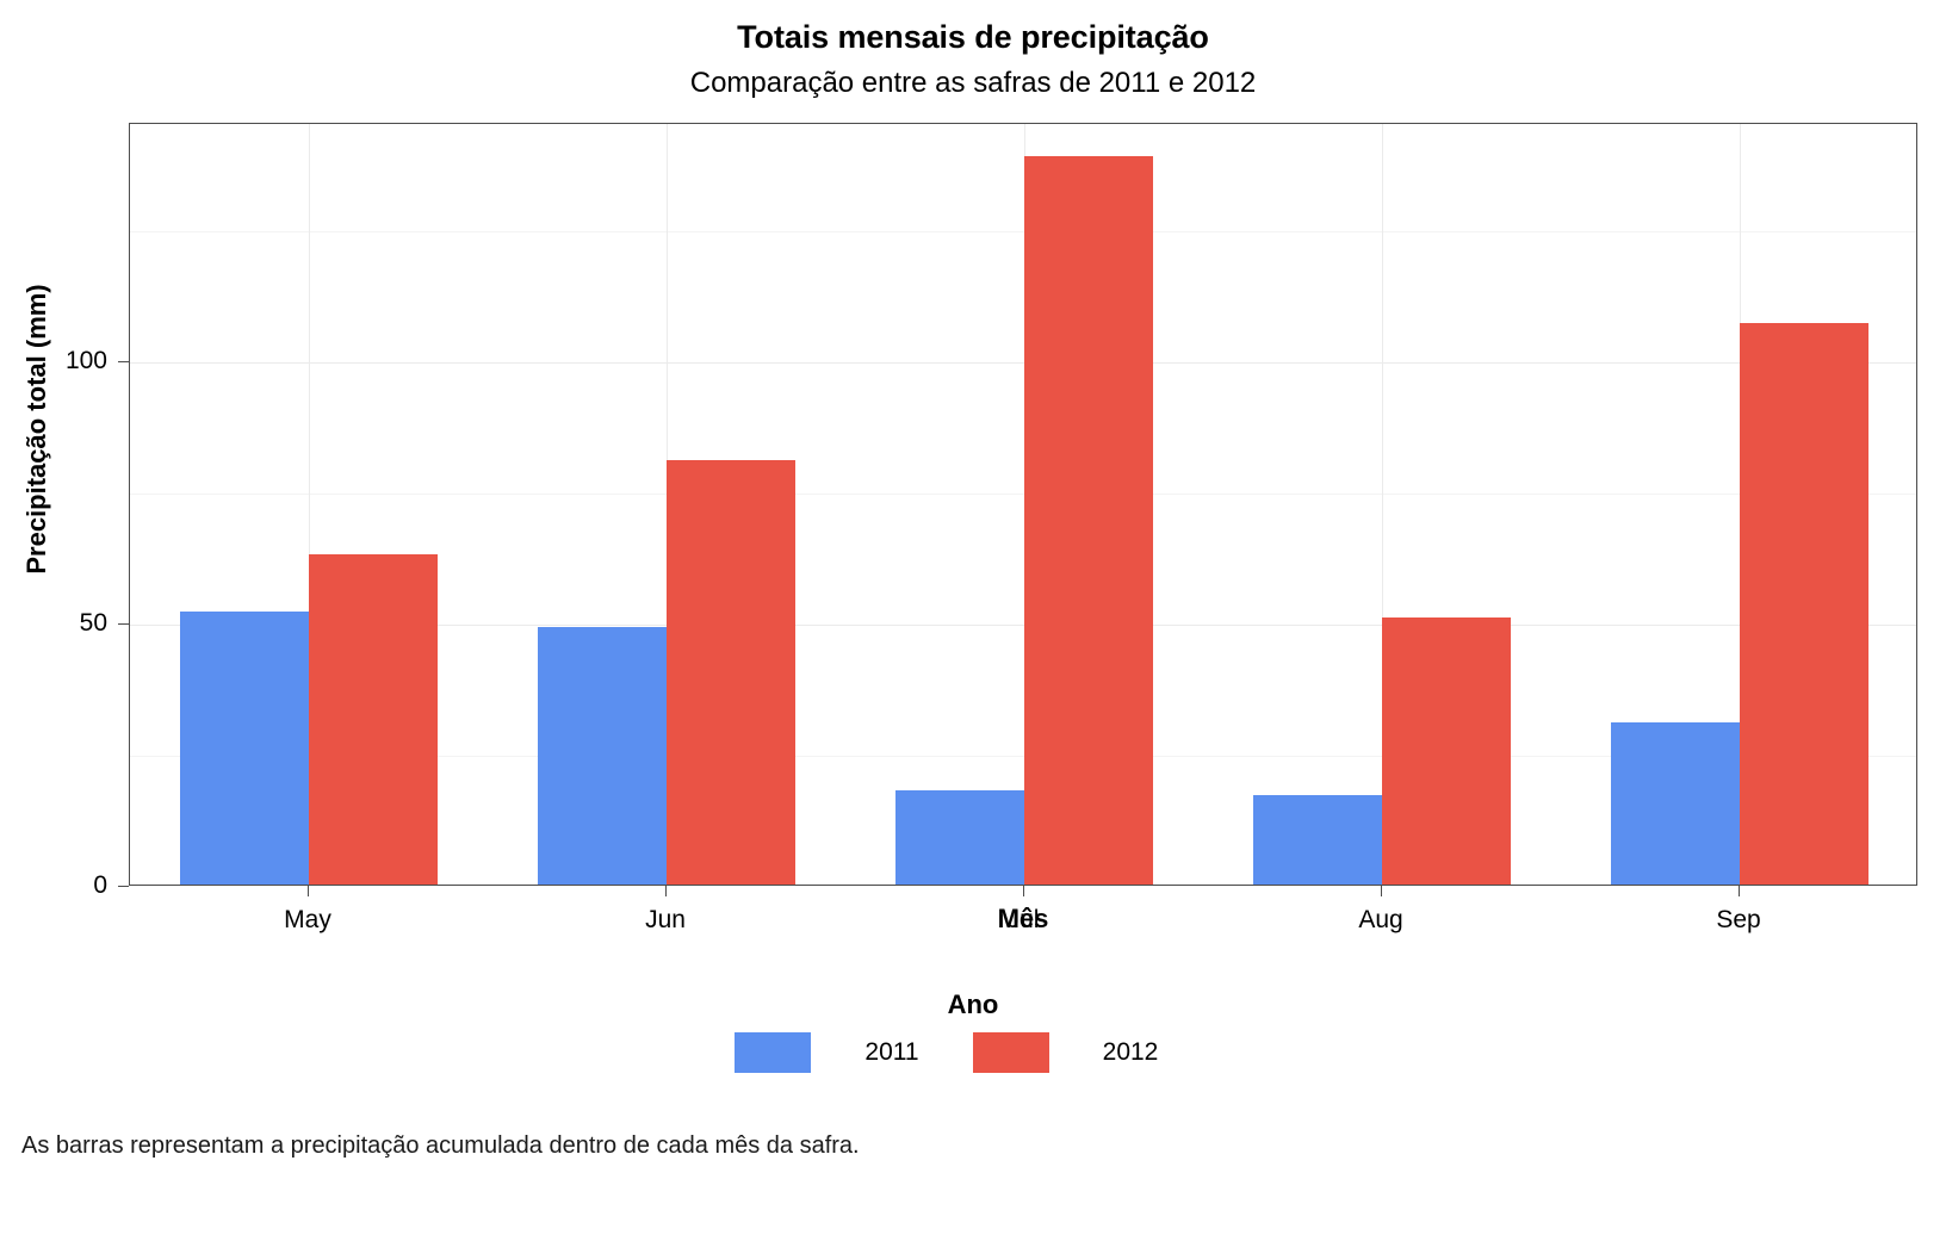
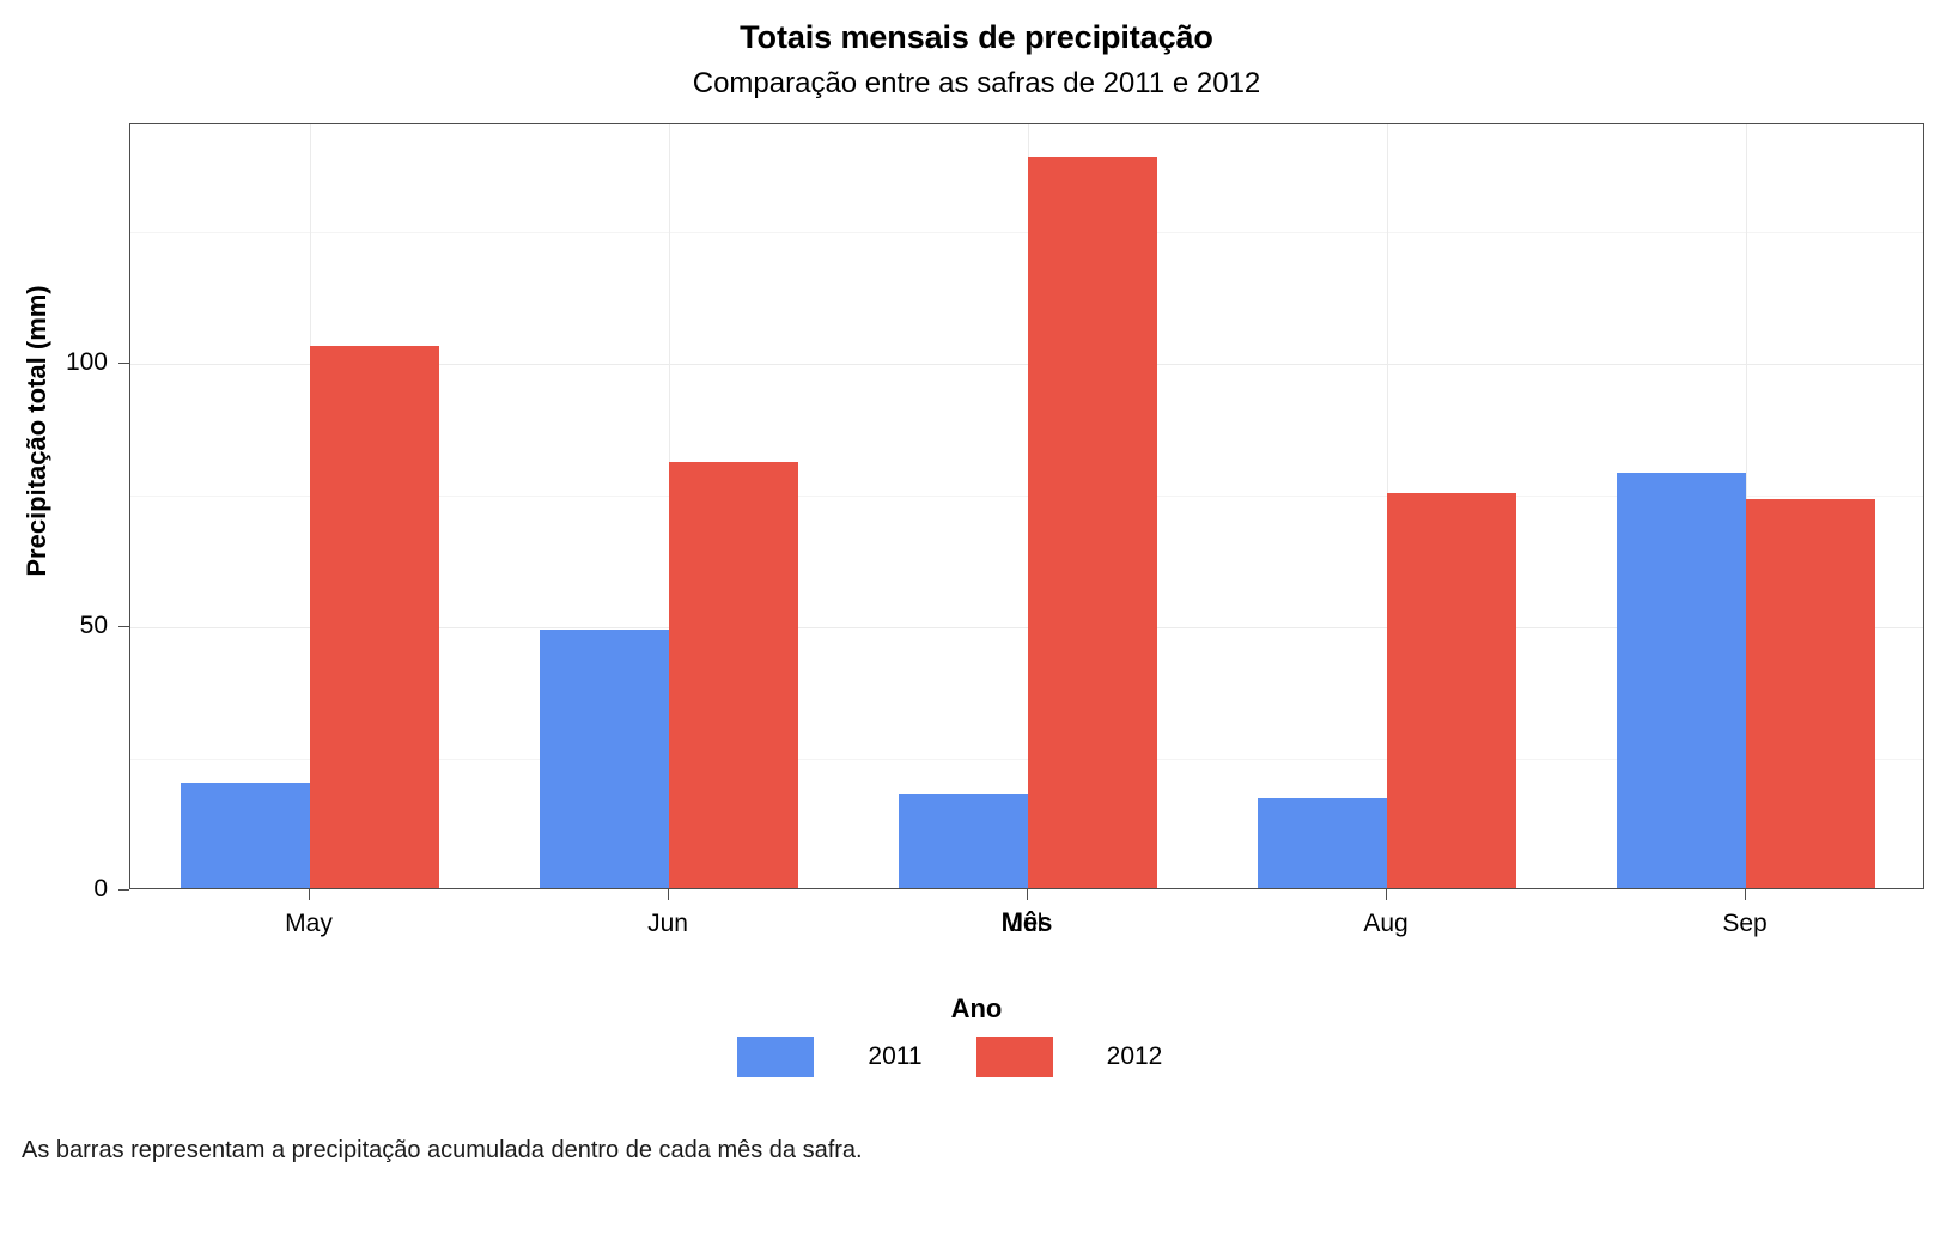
2011/May: 52 -> 20
2012/May: 63 -> 103
2012/Aug: 51 -> 75
2011/Sep: 31 -> 79
2012/Sep: 107 -> 74
